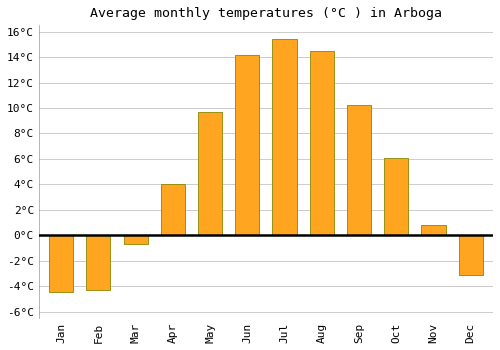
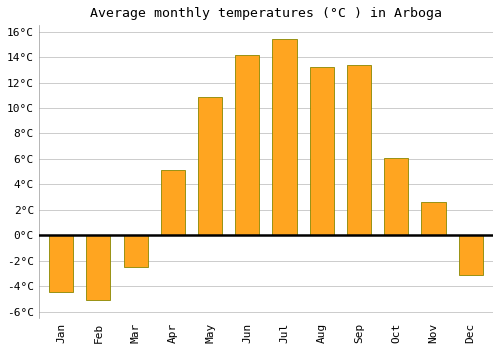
Feb: -4.3°C -> -5.1°C
Mar: -0.7°C -> -2.5°C
Apr: 4.0°C -> 5.1°C
May: 9.7°C -> 10.9°C
Aug: 14.5°C -> 13.2°C
Sep: 10.2°C -> 13.4°C
Nov: 0.8°C -> 2.6°C
